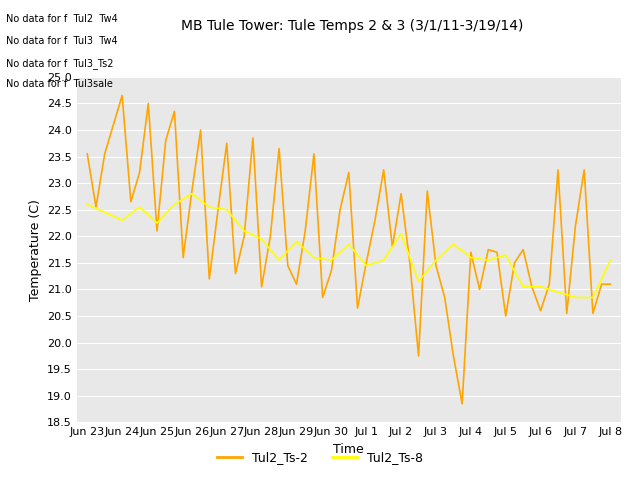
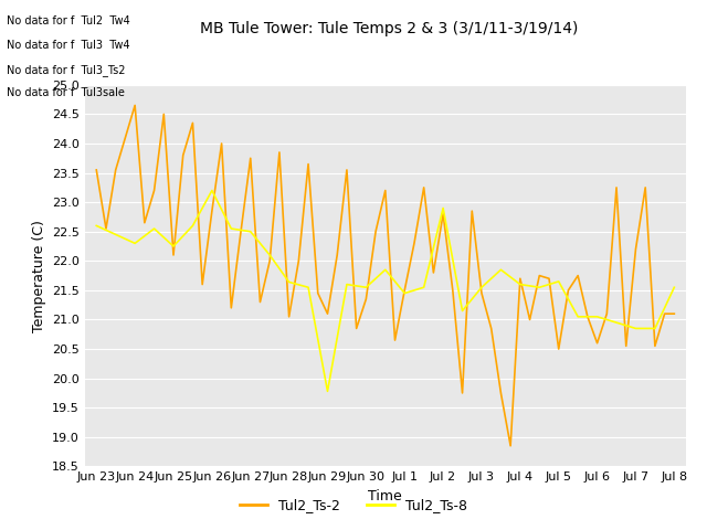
Tul2_Ts-8/Jun 26: 22.80 -> 23.20
Tul2_Ts-8/Jun 28: 21.95 -> 21.64
Tul2_Ts-8/Jun 29: 21.90 -> 19.78
Tul2_Ts-8/Jul 2: 22.05 -> 22.90
